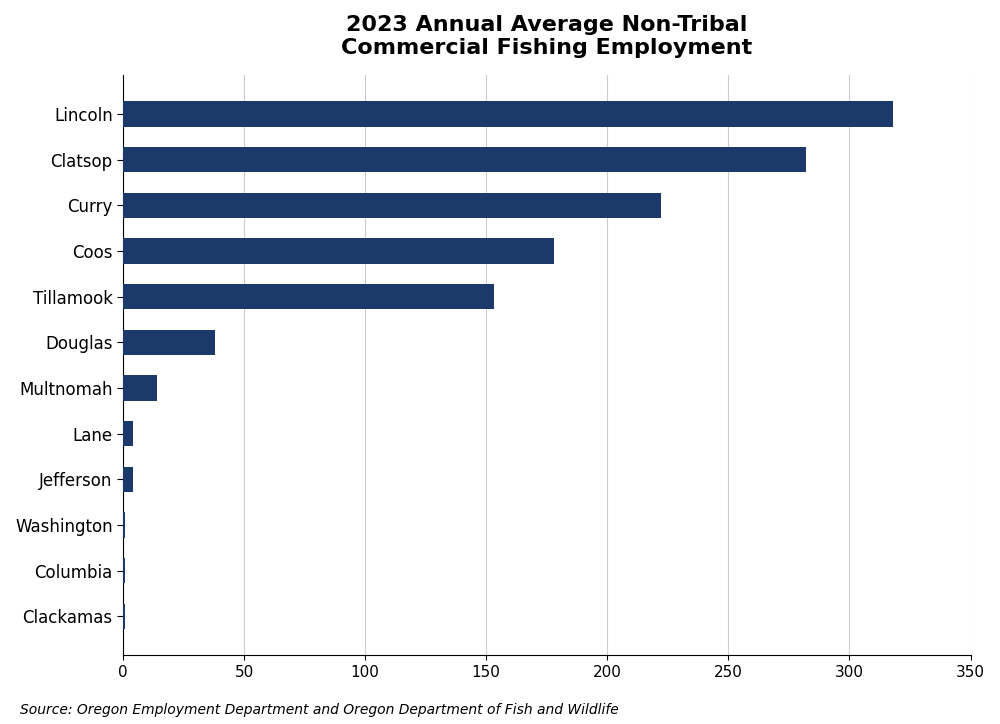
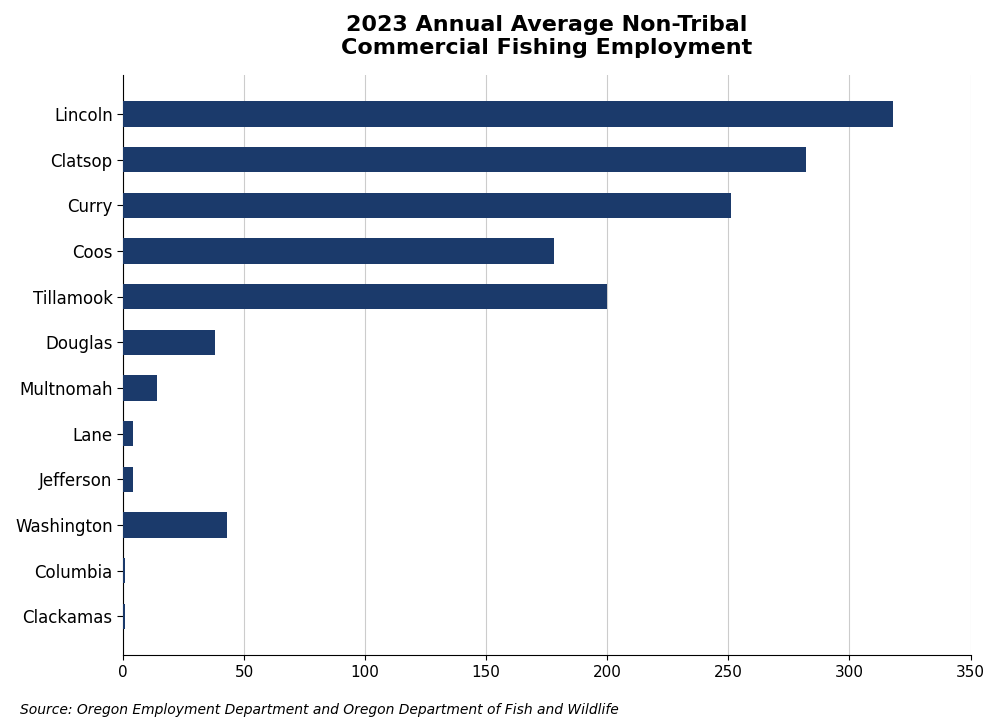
Curry: 222 -> 251
Tillamook: 153 -> 200
Washington: 1 -> 43
